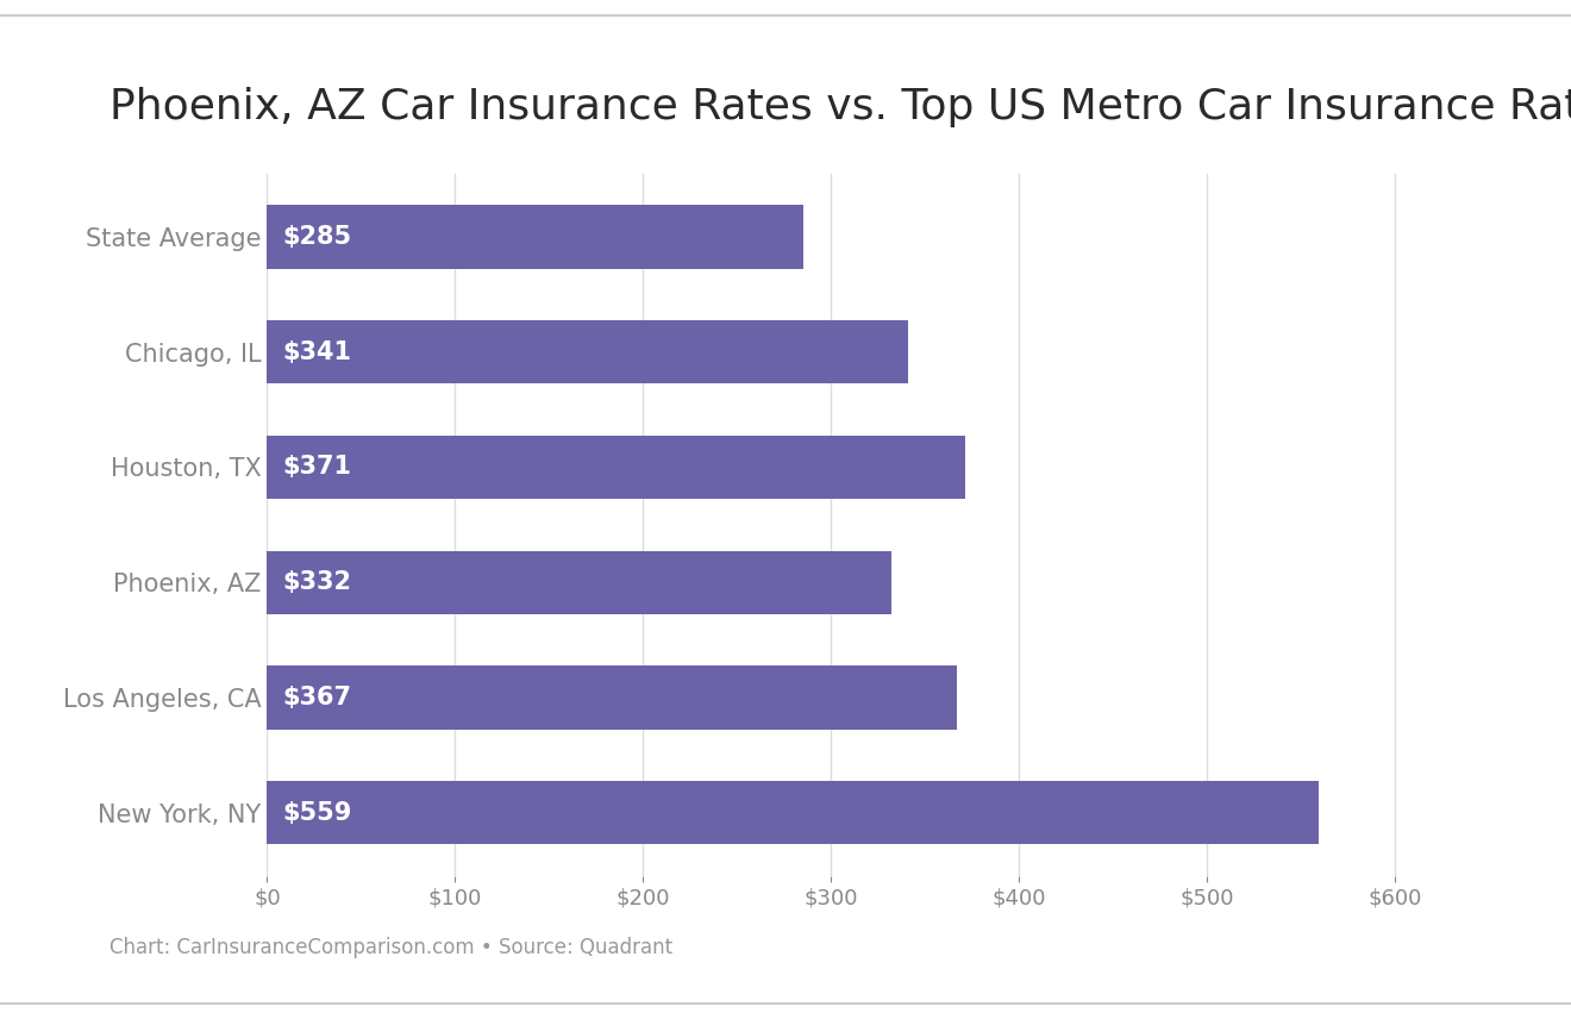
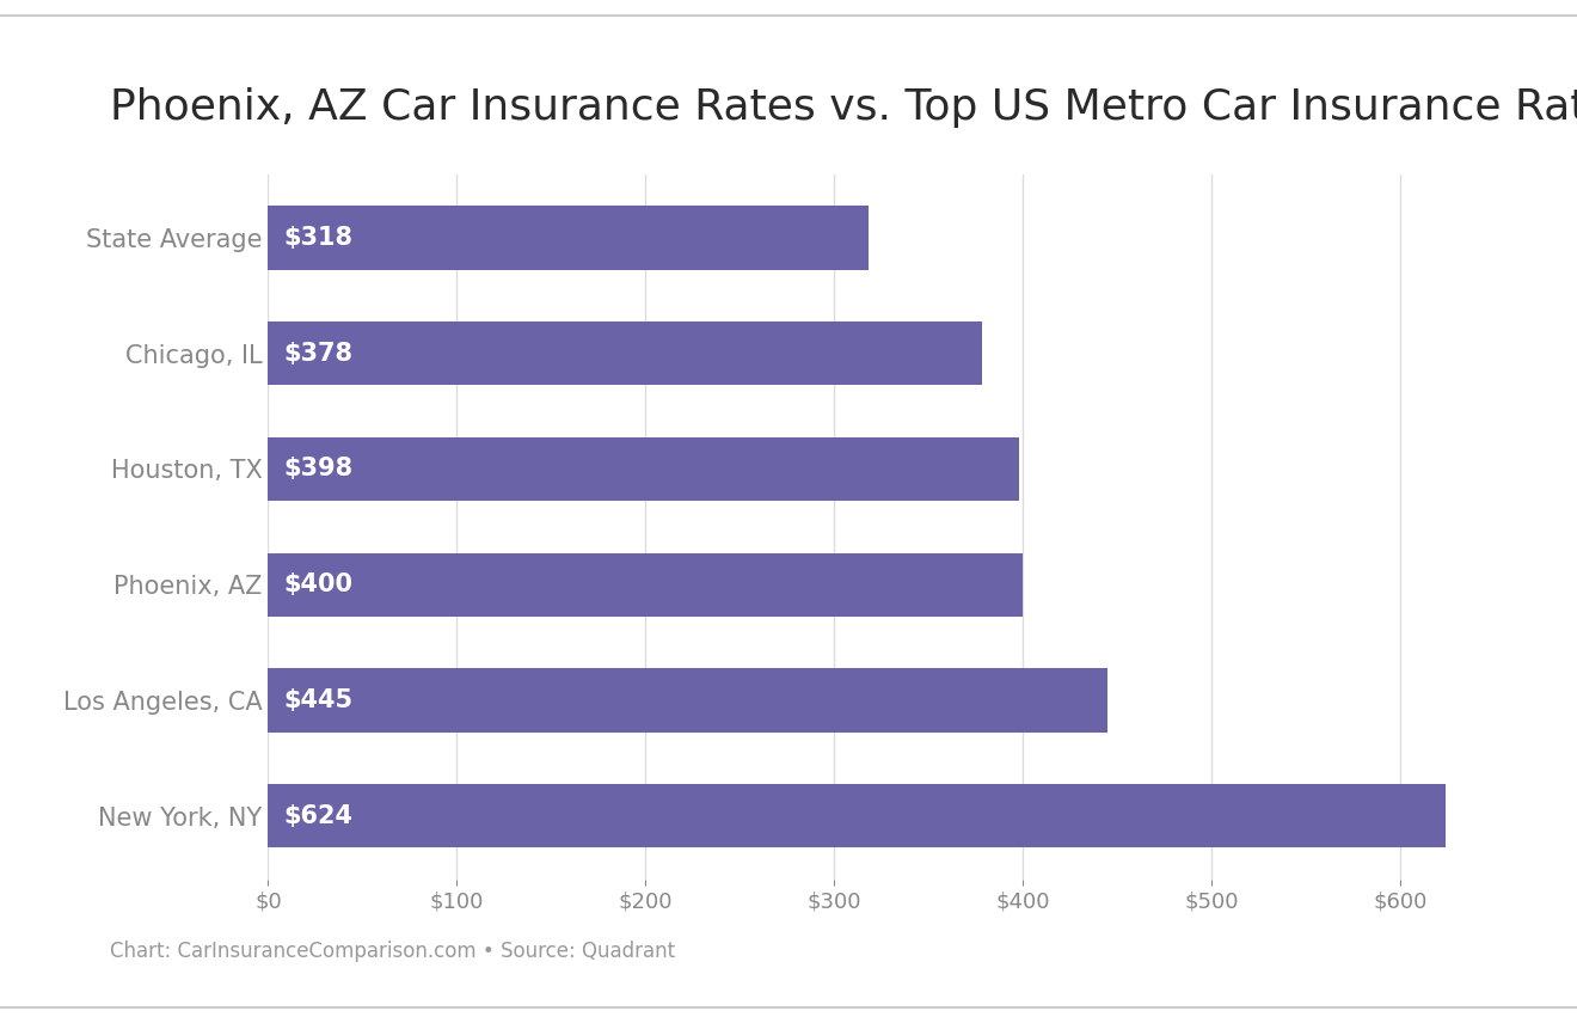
State Average: $285 -> $318
Chicago, IL: $341 -> $378
Houston, TX: $371 -> $398
Phoenix, AZ: $332 -> $400
Los Angeles, CA: $367 -> $445
New York, NY: $559 -> $624
